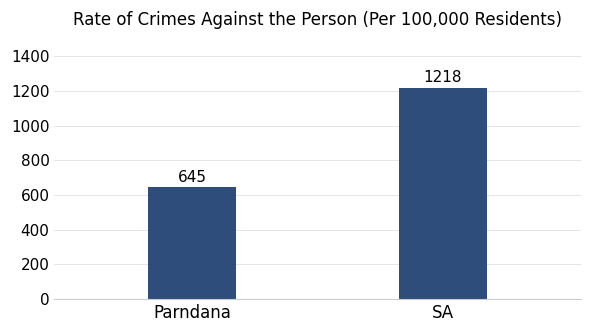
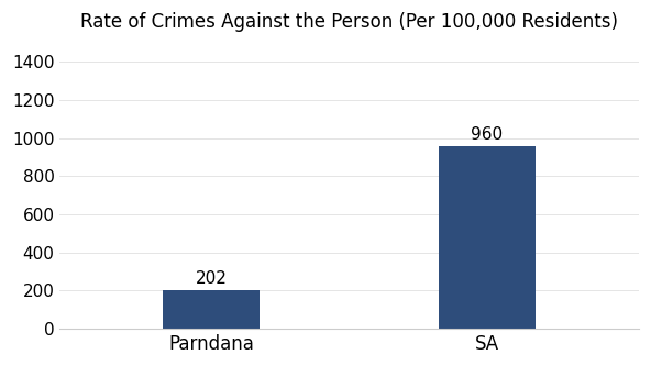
Parndana: 645 -> 202
SA: 1218 -> 960
